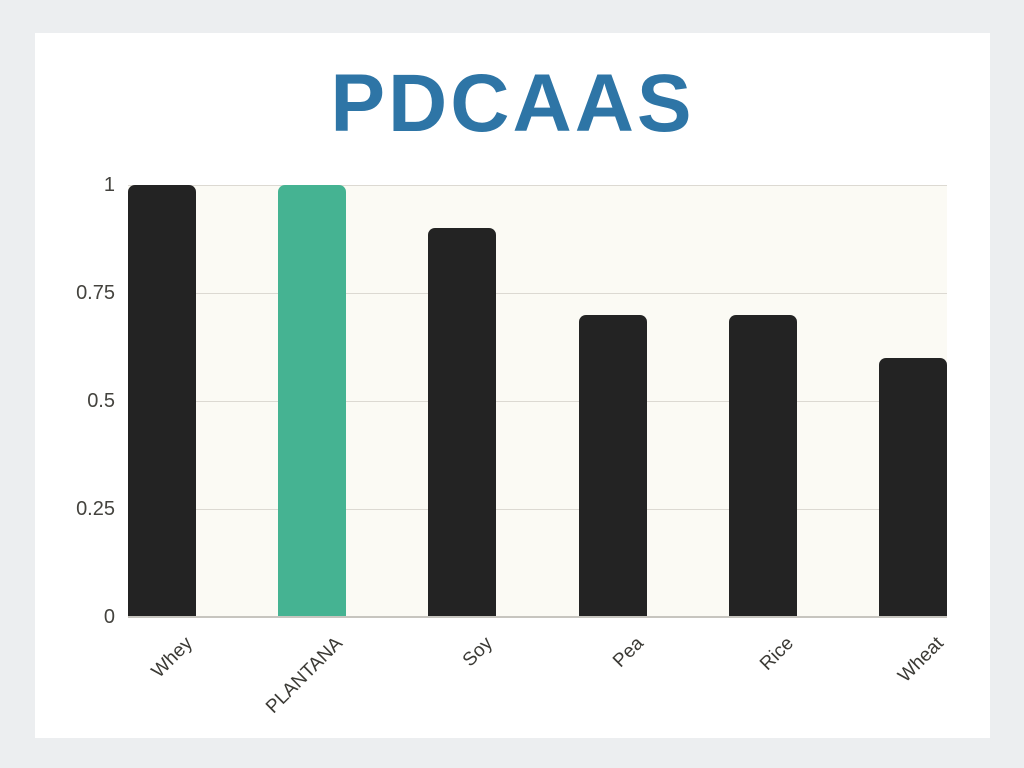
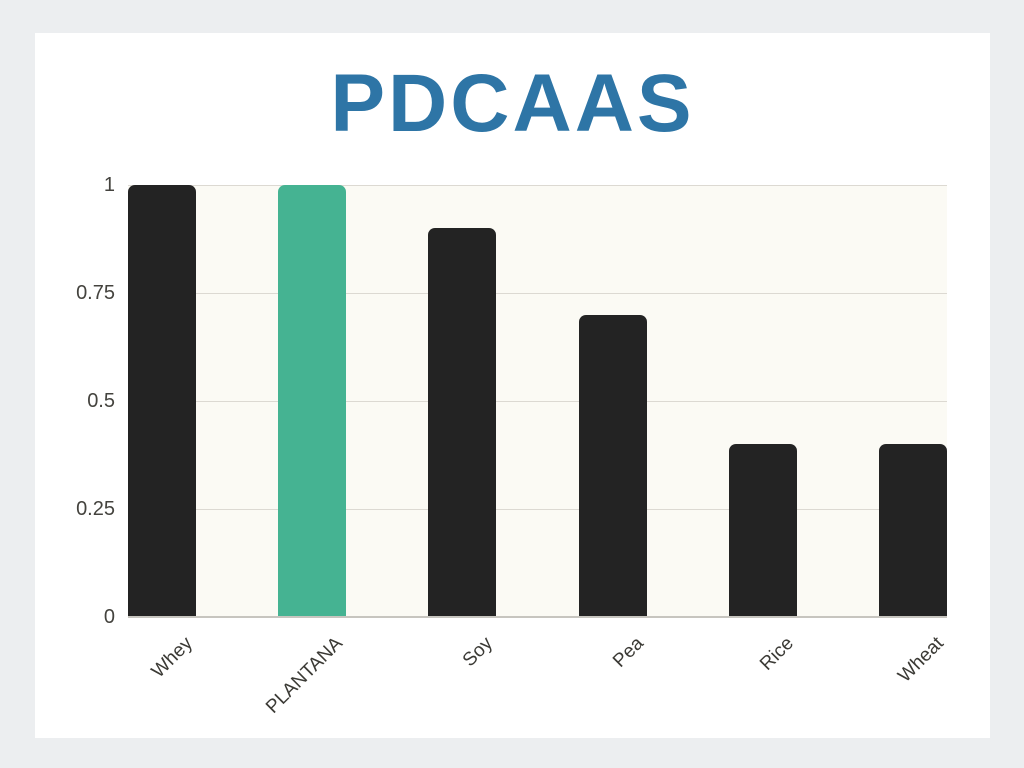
Rice: 0.7 -> 0.4
Wheat: 0.6 -> 0.4
